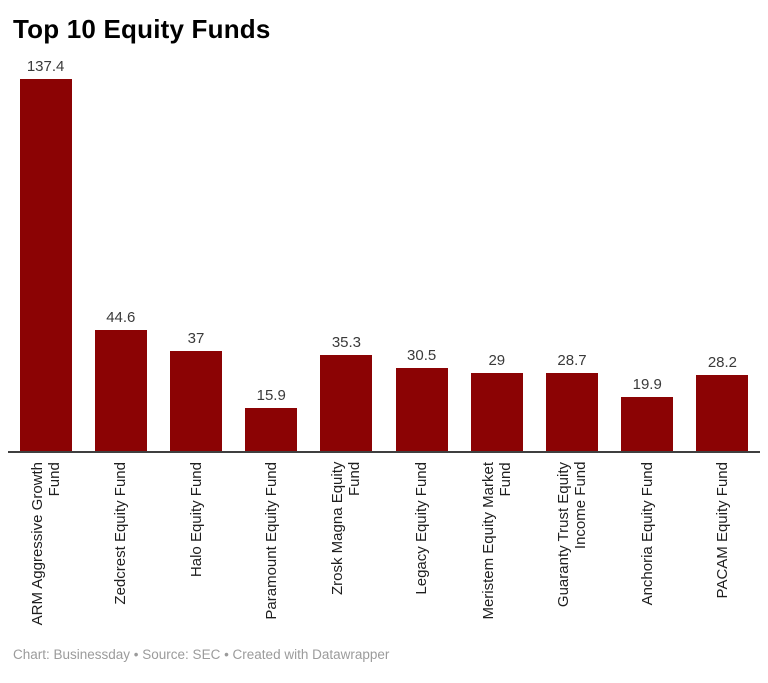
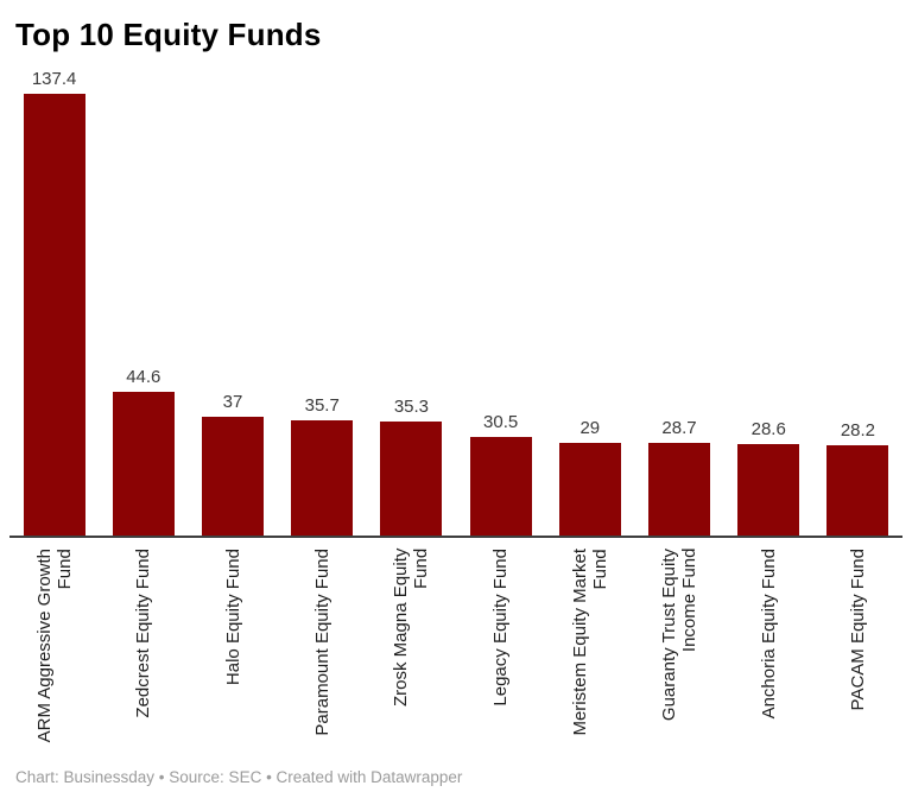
Paramount Equity Fund: 15.9 -> 35.7
Anchoria Equity Fund: 19.9 -> 28.6
